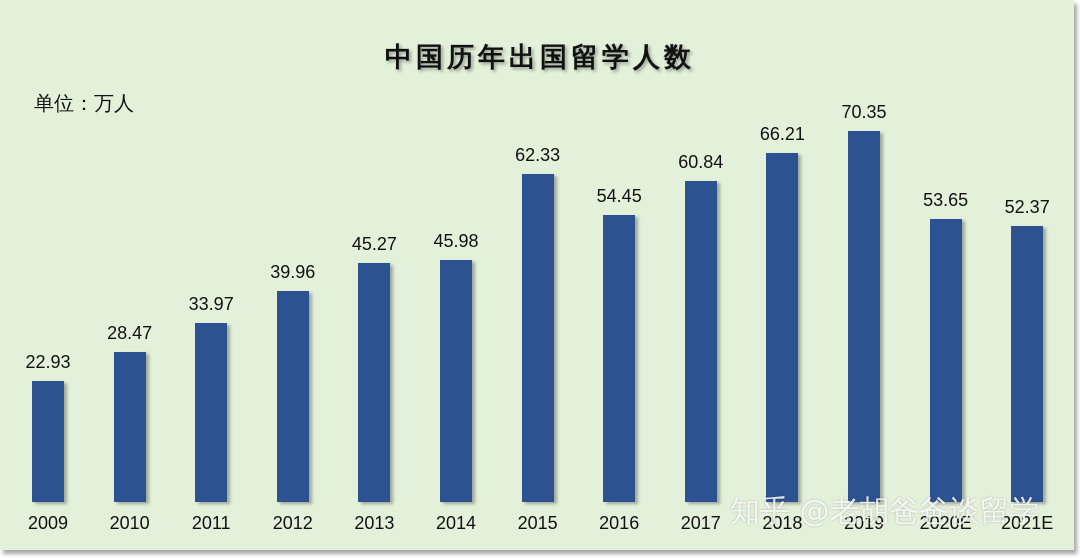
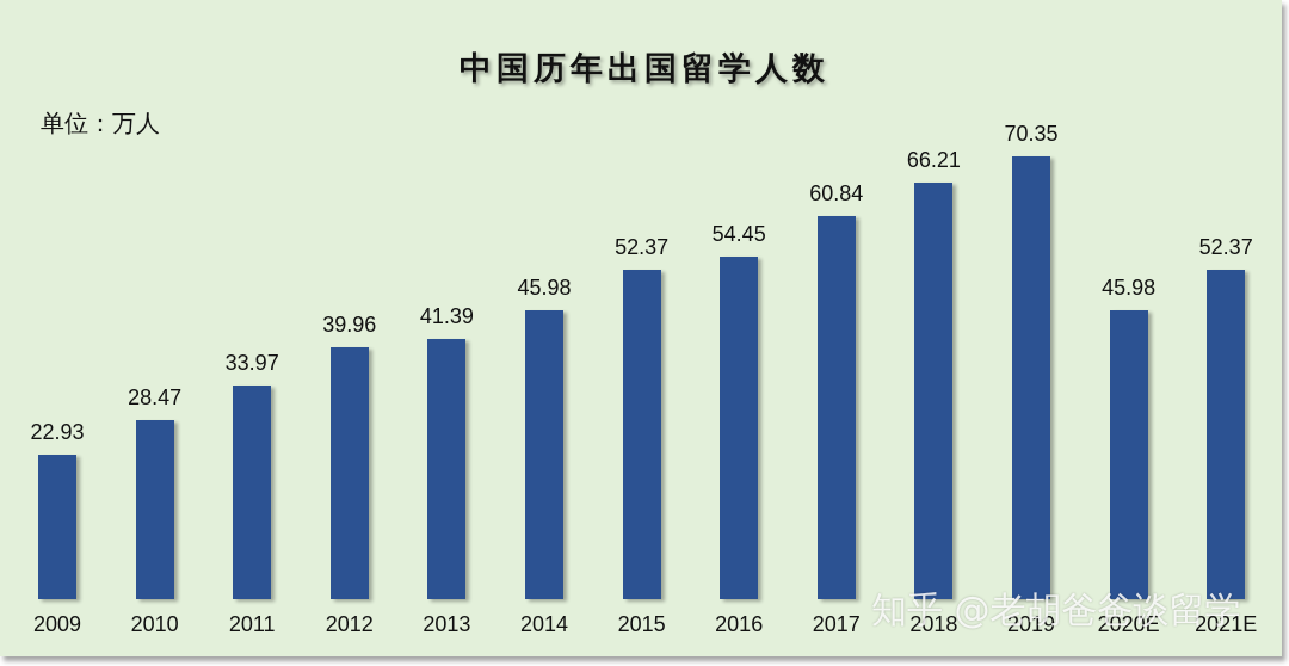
2013: 45.27 -> 41.39
2015: 62.33 -> 52.37
2020E: 53.65 -> 45.98
